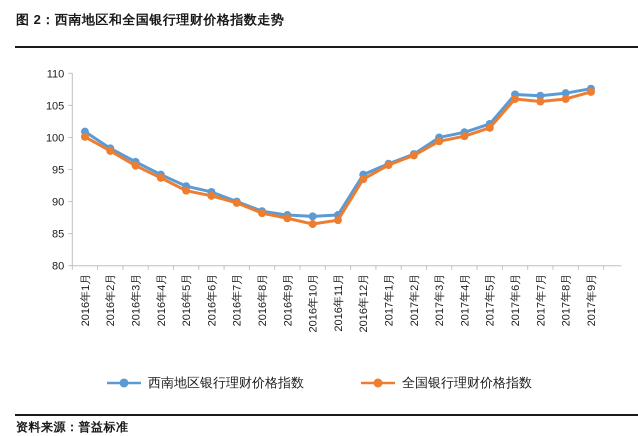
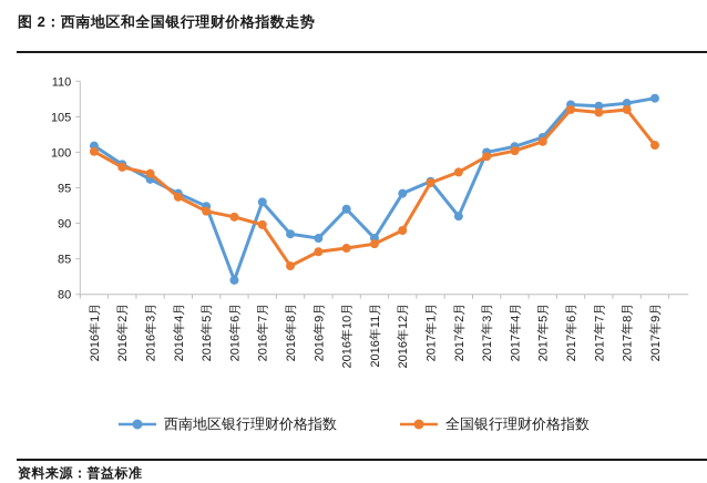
全国银行理财价格指数/2016年3月: 96 -> 97
西南地区银行理财价格指数/2016年6月: 92 -> 82
西南地区银行理财价格指数/2016年7月: 90 -> 93
全国银行理财价格指数/2016年8月: 88 -> 84
全国银行理财价格指数/2016年9月: 87 -> 86
西南地区银行理财价格指数/2016年10月: 88 -> 92
全国银行理财价格指数/2016年12月: 94 -> 89
西南地区银行理财价格指数/2017年2月: 97 -> 91
全国银行理财价格指数/2017年9月: 107 -> 101
